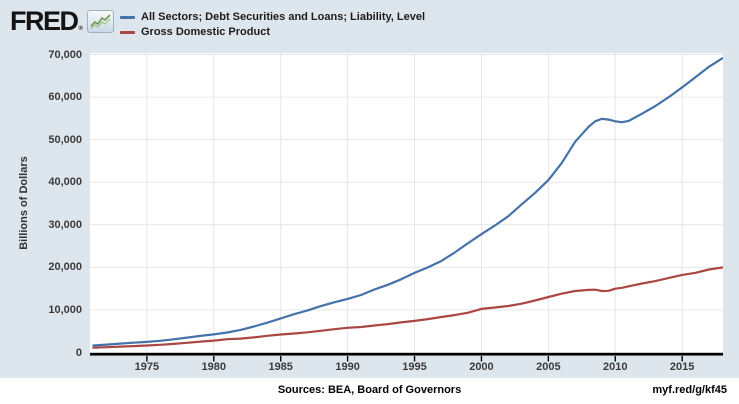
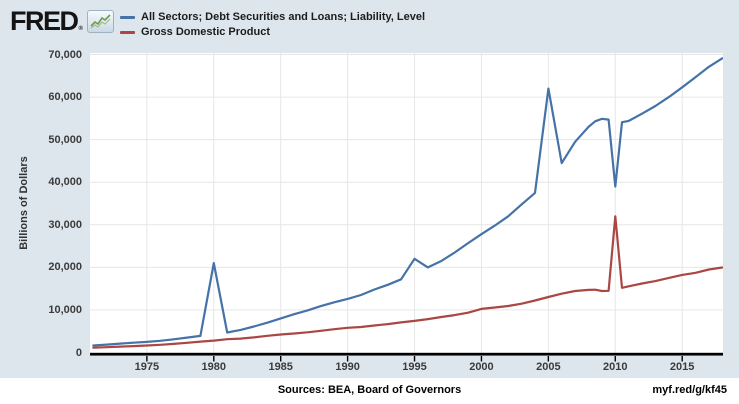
All Sectors; Debt Securities and Loans; Liability, Level/1980: 4000 -> 21000
All Sectors; Debt Securities and Loans; Liability, Level/1995: 19000 -> 22000
All Sectors; Debt Securities and Loans; Liability, Level/2005: 40000 -> 62000
All Sectors; Debt Securities and Loans; Liability, Level/2010: 54000 -> 39000
Gross Domestic Product/2010: 15000 -> 32000
